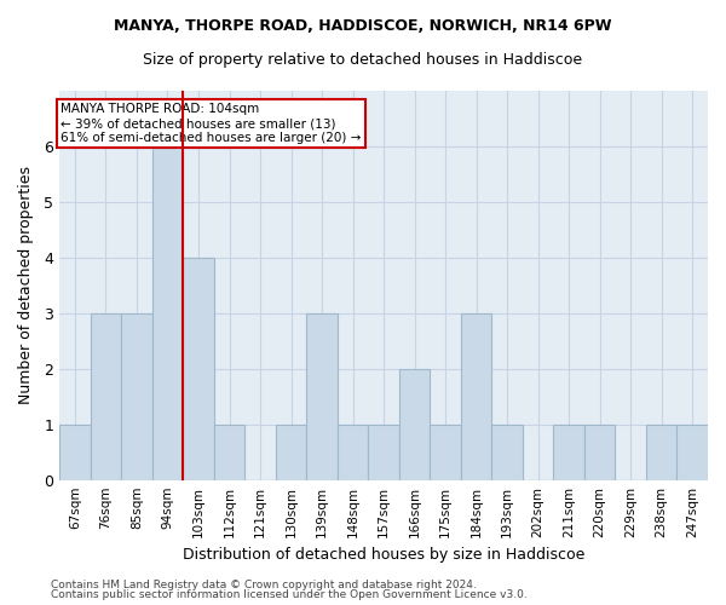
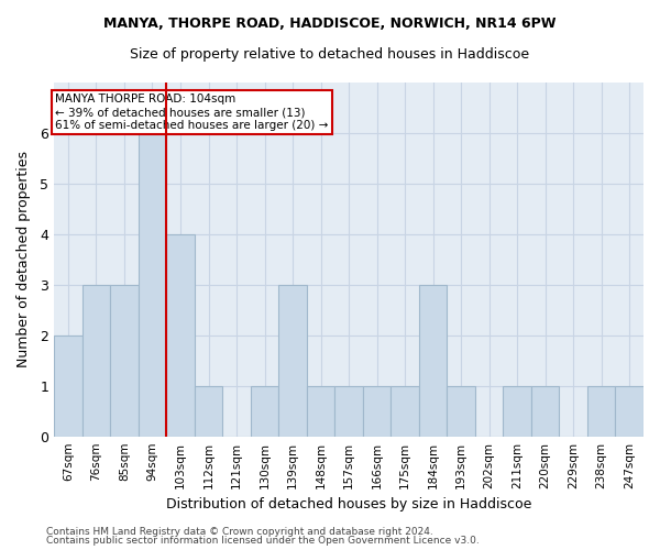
67sqm: 1 -> 2
166sqm: 2 -> 1
